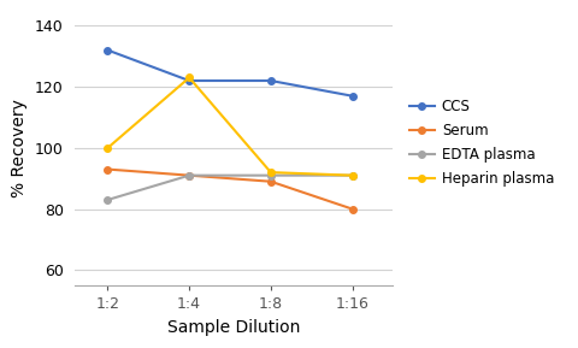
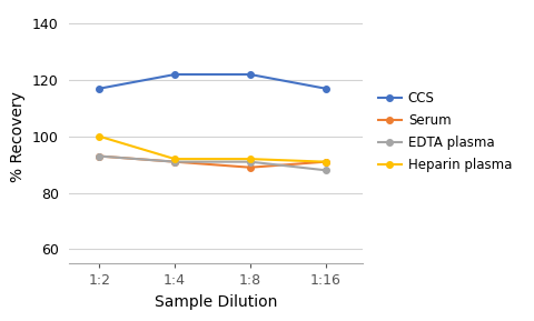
CCS/1:2: 132 -> 117
EDTA plasma/1:2: 83 -> 93
Heparin plasma/1:4: 123 -> 92
Serum/1:16: 80 -> 91
EDTA plasma/1:16: 91 -> 88
